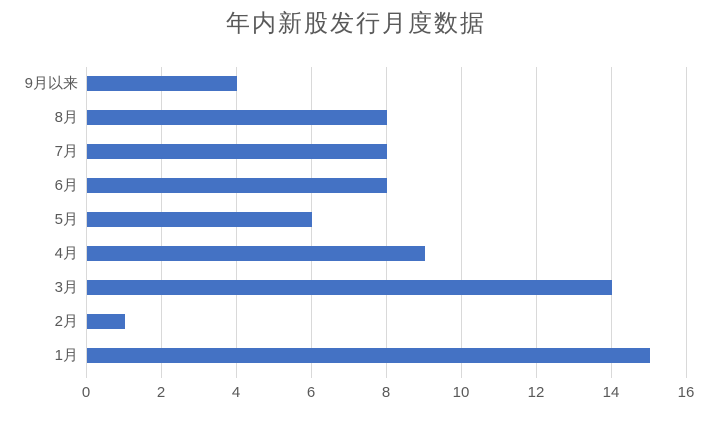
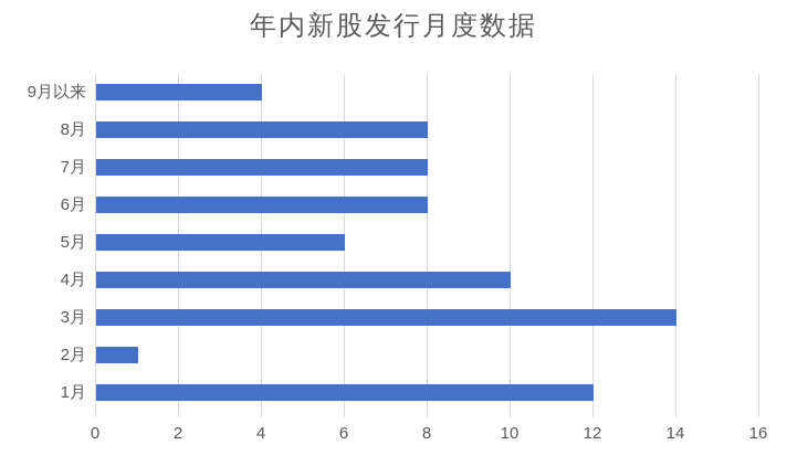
4月: 9 -> 10
1月: 15 -> 12
